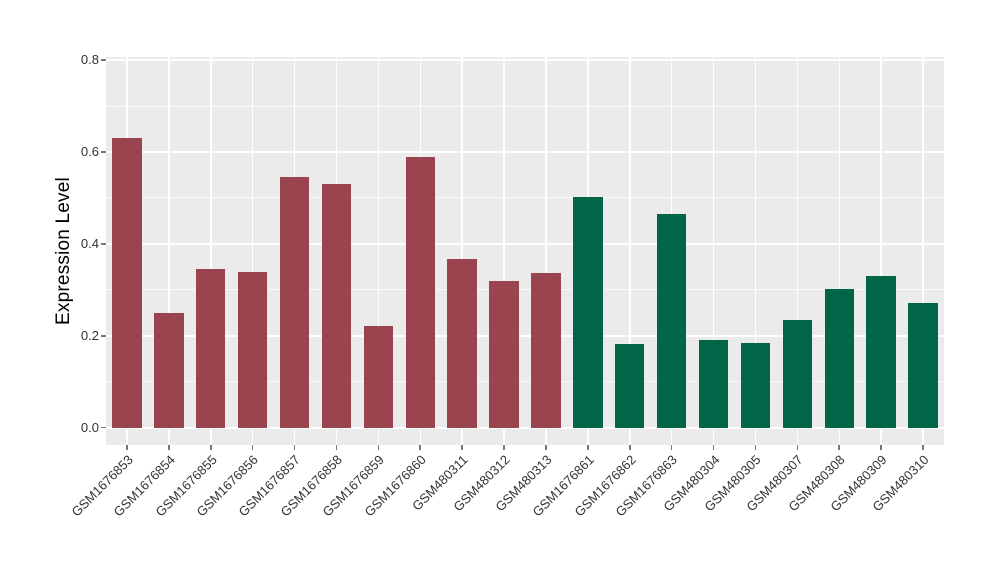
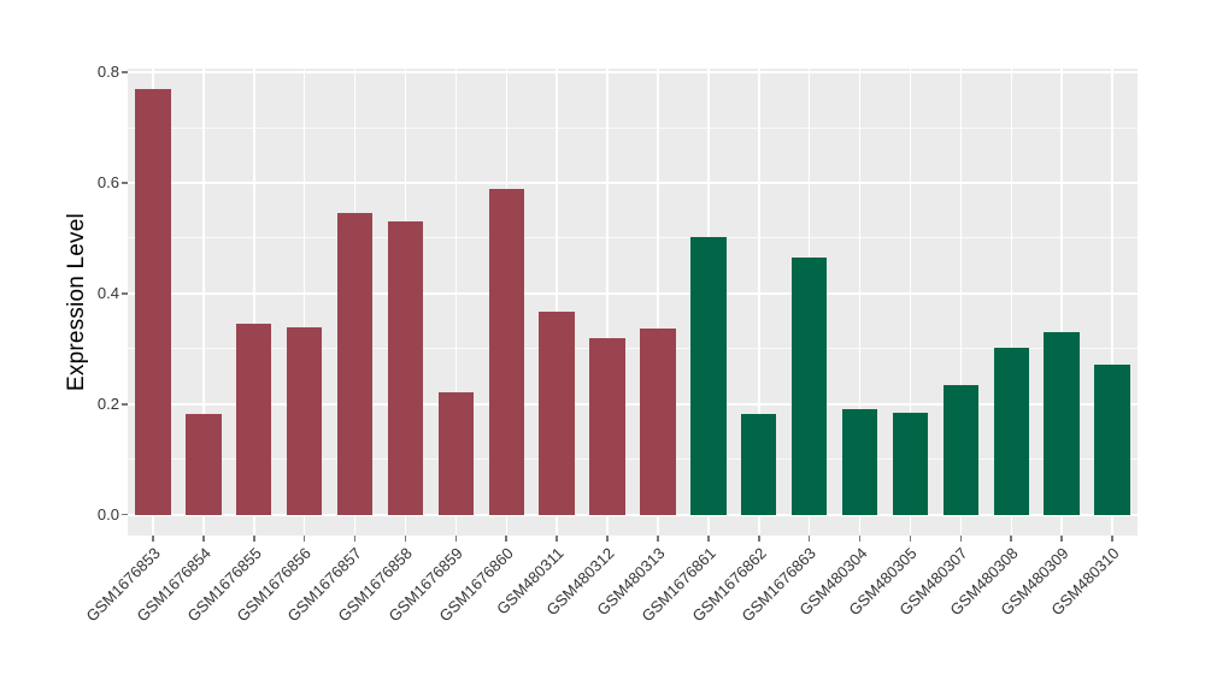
GSM1676853: 0.63 -> 0.77
GSM1676854: 0.25 -> 0.18
